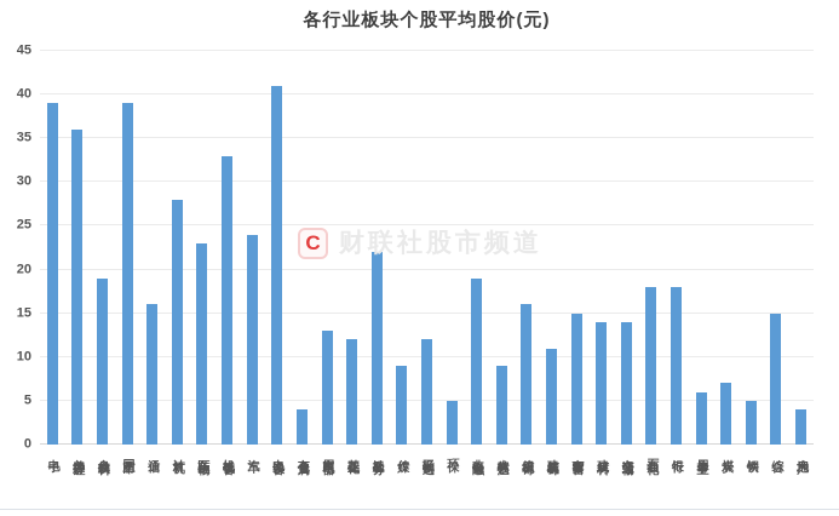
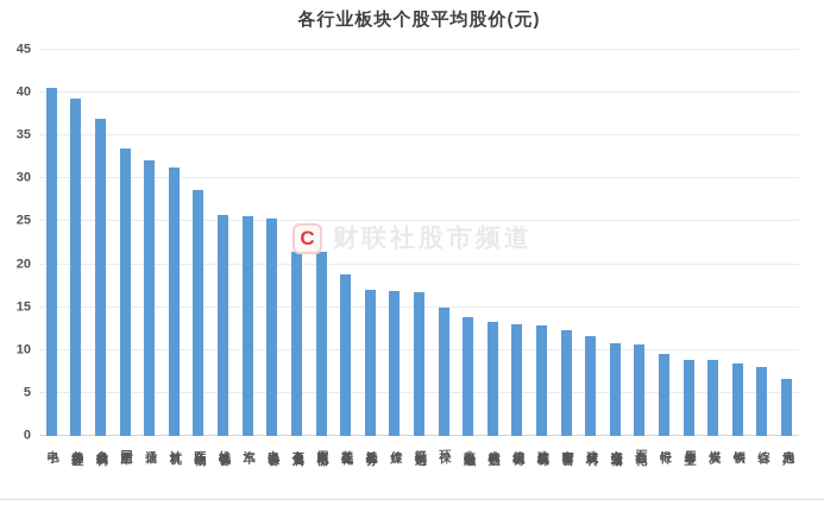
电子: 39 -> 41
美容护理: 36 -> 39
食品饮料: 19 -> 37
国防军工: 39 -> 34
通信: 16 -> 32
计算机: 28 -> 31
医药生物: 23 -> 29
机械设备: 33 -> 26
汽车: 24 -> 26
电力设备: 41 -> 25
有色金属: 4 -> 22
家用电器: 13 -> 21
基础化工: 12 -> 19
社会服务: 22 -> 17
传媒: 9 -> 17
轻工制造: 12 -> 17
环保: 5 -> 15
非银金融: 19 -> 14
农林牧渔: 9 -> 13
纺织服饰: 16 -> 13
建筑装饰: 11 -> 13
商贸零售: 15 -> 12
建筑材料: 14 -> 12
交通运输: 14 -> 11
石油石化: 18 -> 11
银行: 18 -> 10
公用事业: 6 -> 9
煤炭: 7 -> 9
钢铁: 5 -> 8
综合: 15 -> 8
房地产: 4 -> 7
